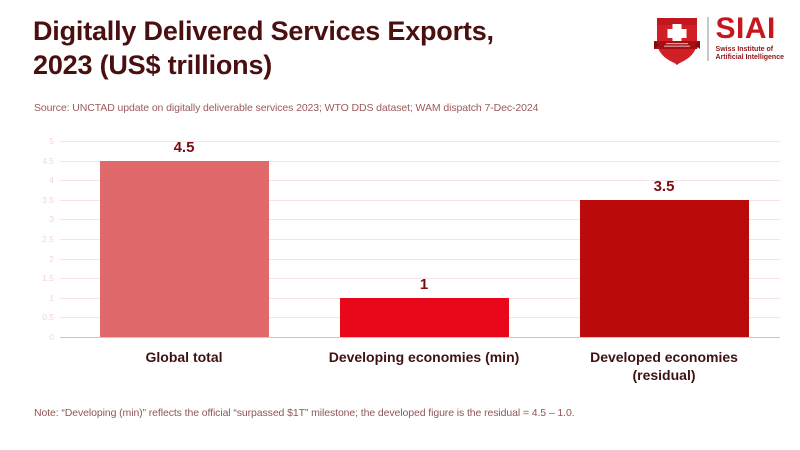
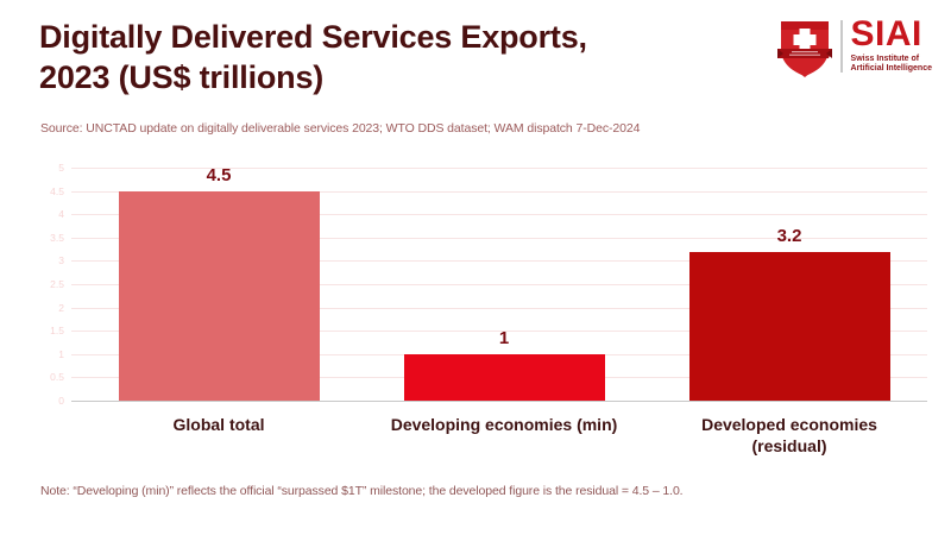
Developed economies (residual): 3.5 -> 3.2
